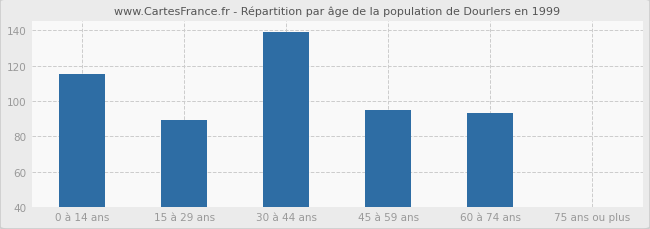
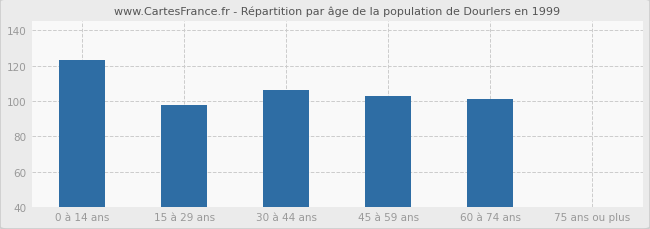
0 à 14 ans: 115 -> 123
15 à 29 ans: 89 -> 98
30 à 44 ans: 139 -> 106
45 à 59 ans: 95 -> 103
60 à 74 ans: 93 -> 101
